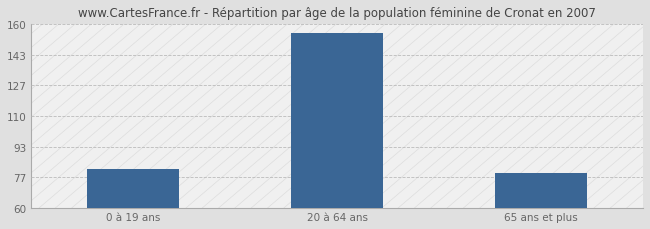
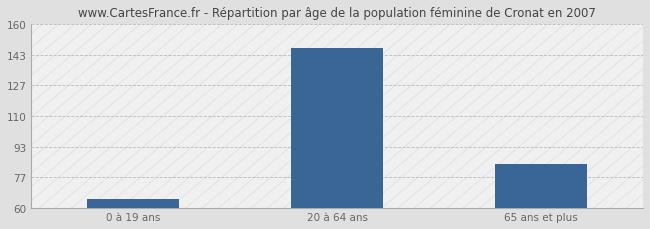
0 à 19 ans: 81 -> 65
20 à 64 ans: 155 -> 147
65 ans et plus: 79 -> 84
